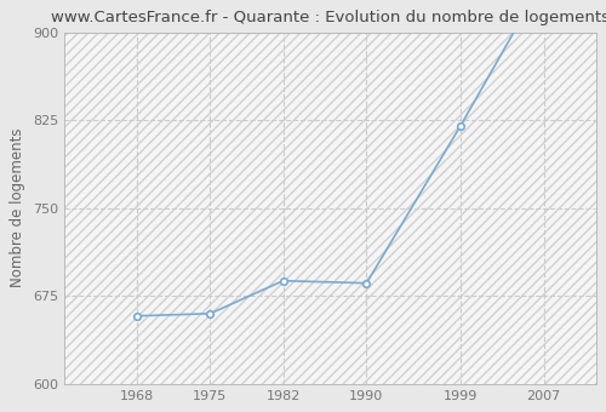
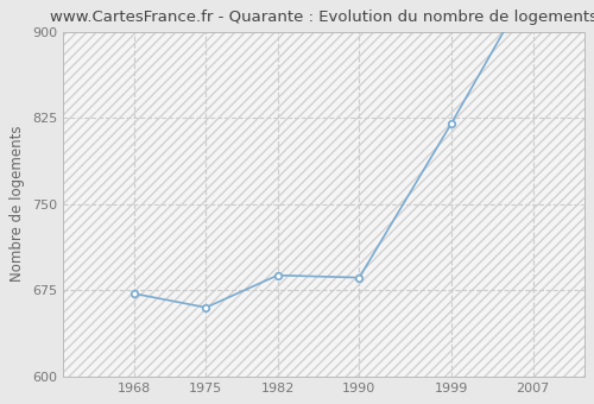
1968: 658 -> 672
